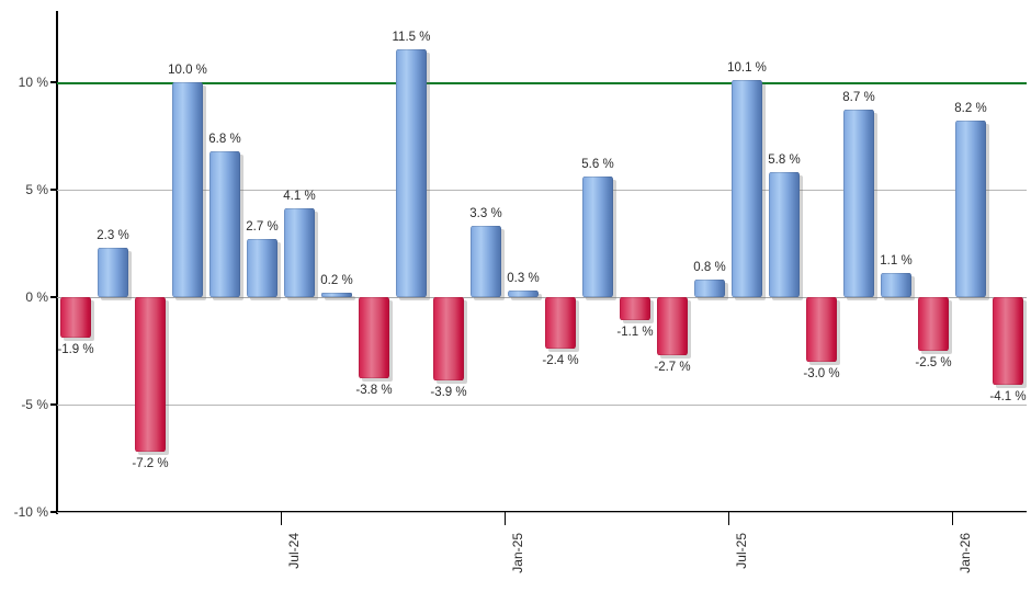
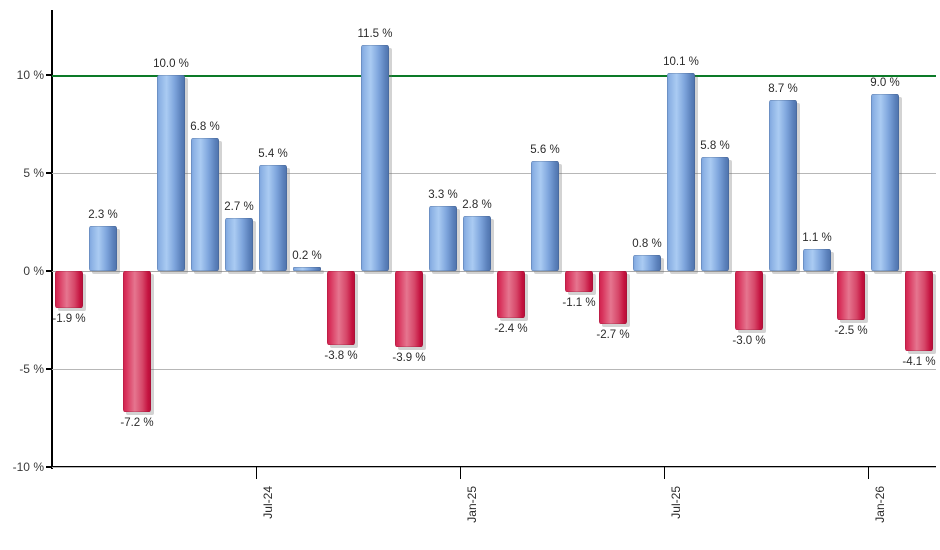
Jul-24: 4.1 -> 5.4
Jan-25: 0.3 -> 2.8
Jan-26: 8.2 -> 9.0
